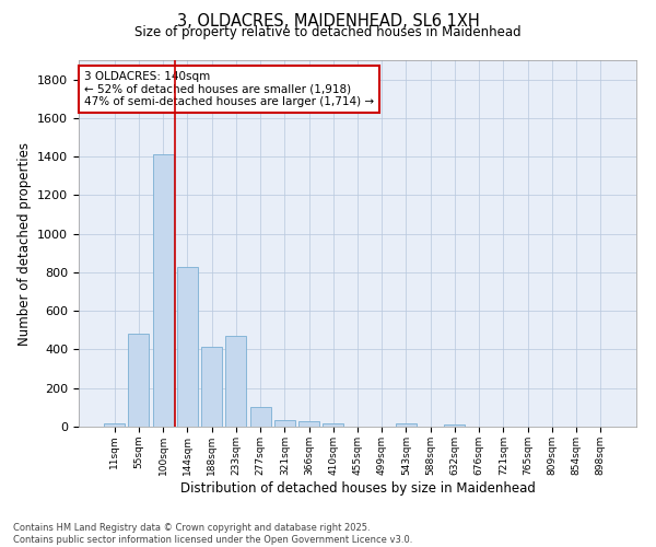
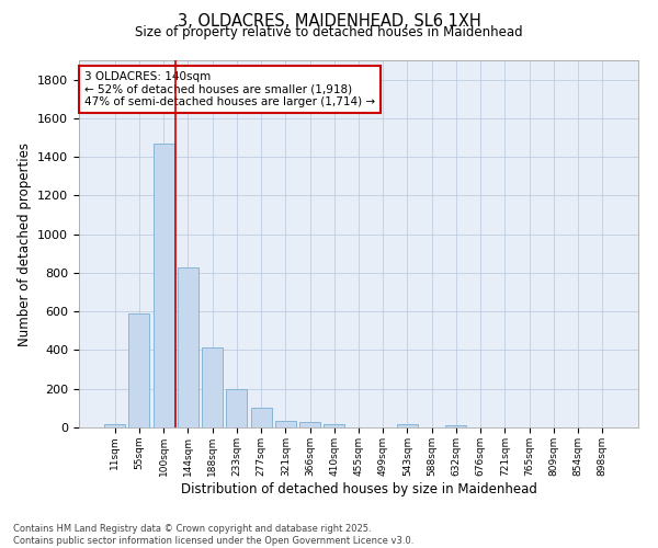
55sqm: 480 -> 590
100sqm: 1410 -> 1470
233sqm: 470 -> 200
